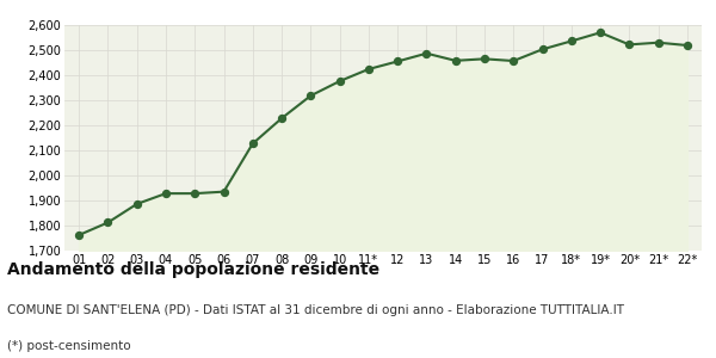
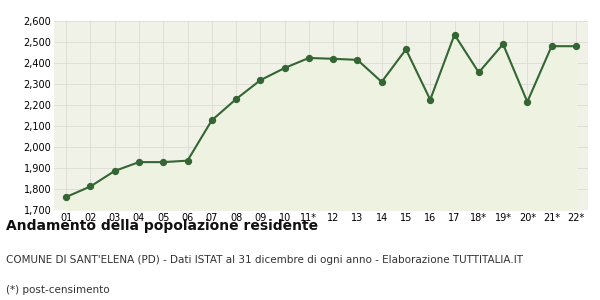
12: 2,455 -> 2,420
13: 2,487 -> 2,415
14: 2,458 -> 2,310
16: 2,457 -> 2,225
17: 2,503 -> 2,535
18*: 2,536 -> 2,355
19*: 2,570 -> 2,490
20*: 2,522 -> 2,215
21*: 2,530 -> 2,480
22*: 2,519 -> 2,480
